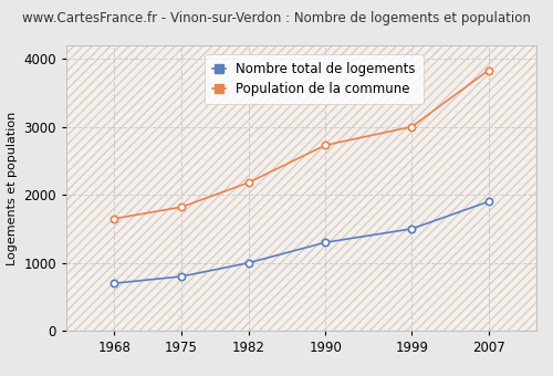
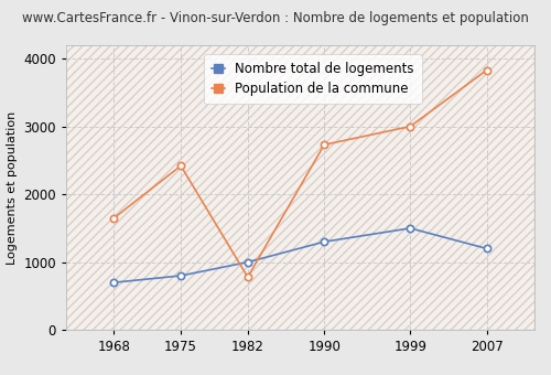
Population de la commune/1975: 1820 -> 2420
Population de la commune/1982: 2180 -> 780
Nombre total de logements/2007: 1900 -> 1200
